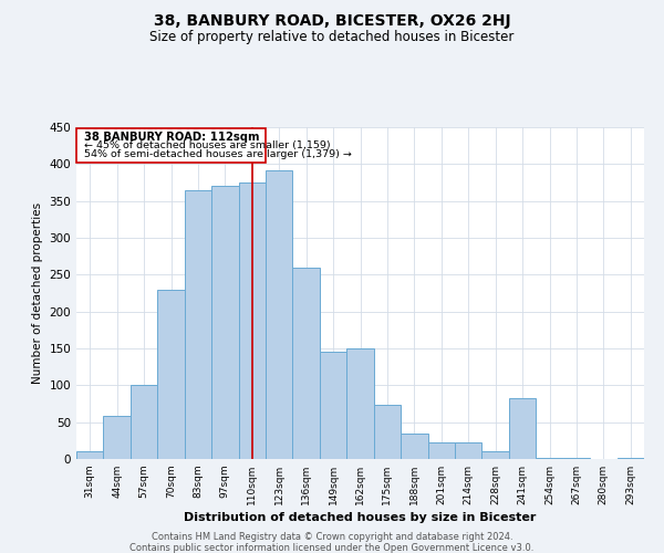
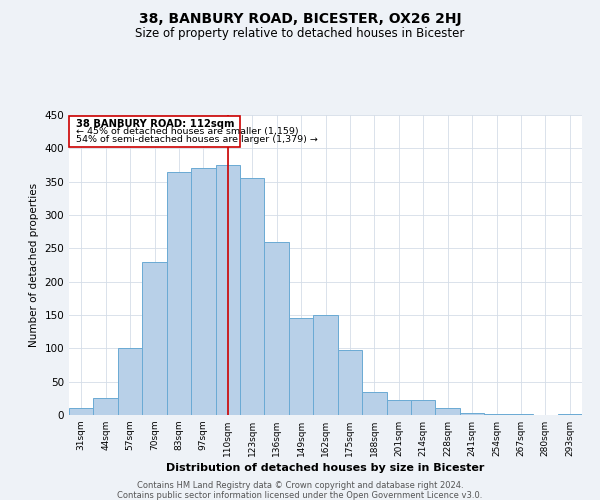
44sqm: 58 -> 25
123sqm: 392 -> 355
175sqm: 74 -> 97
241sqm: 82 -> 3
